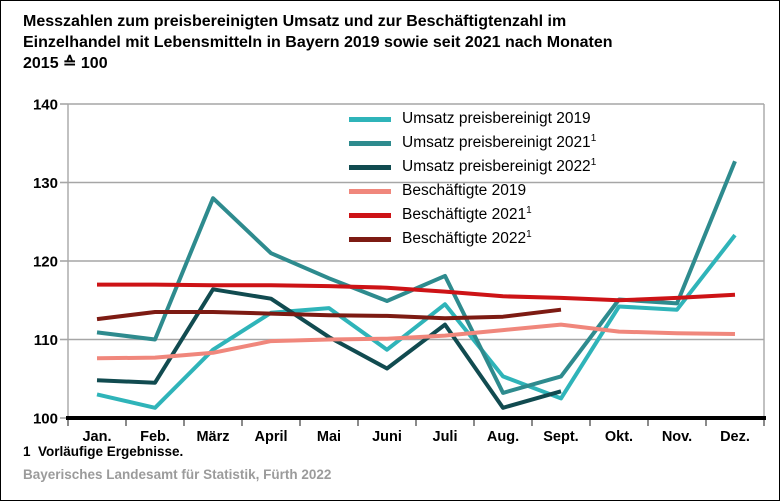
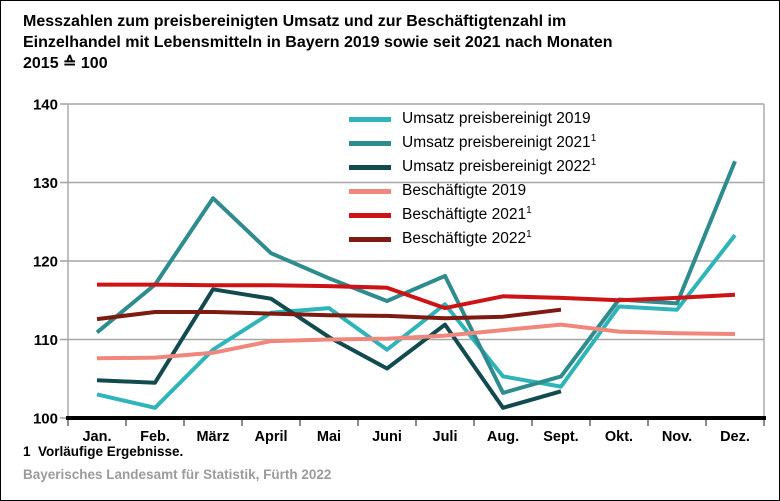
Umsatz preisbereinigt 2021/Feb.: 110 -> 117
Beschäftigte 2021/Juli: 116 -> 114
Umsatz preisbereinigt 2019/Sept.: 102 -> 104
